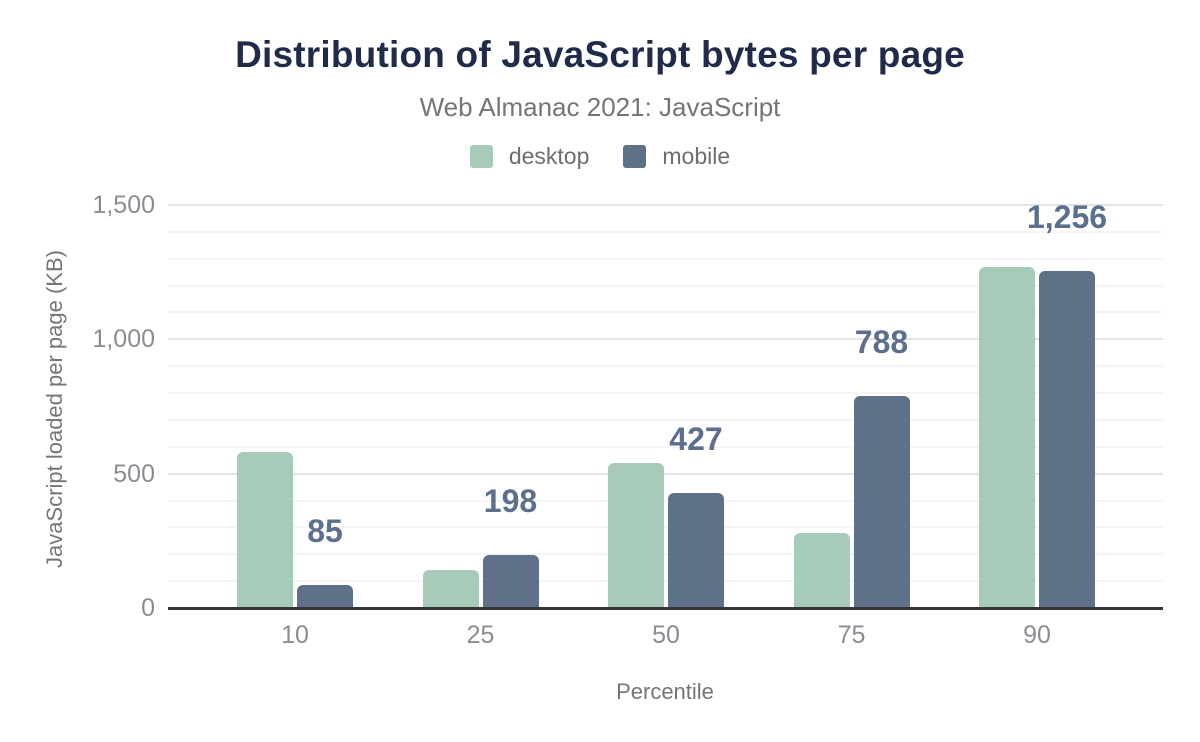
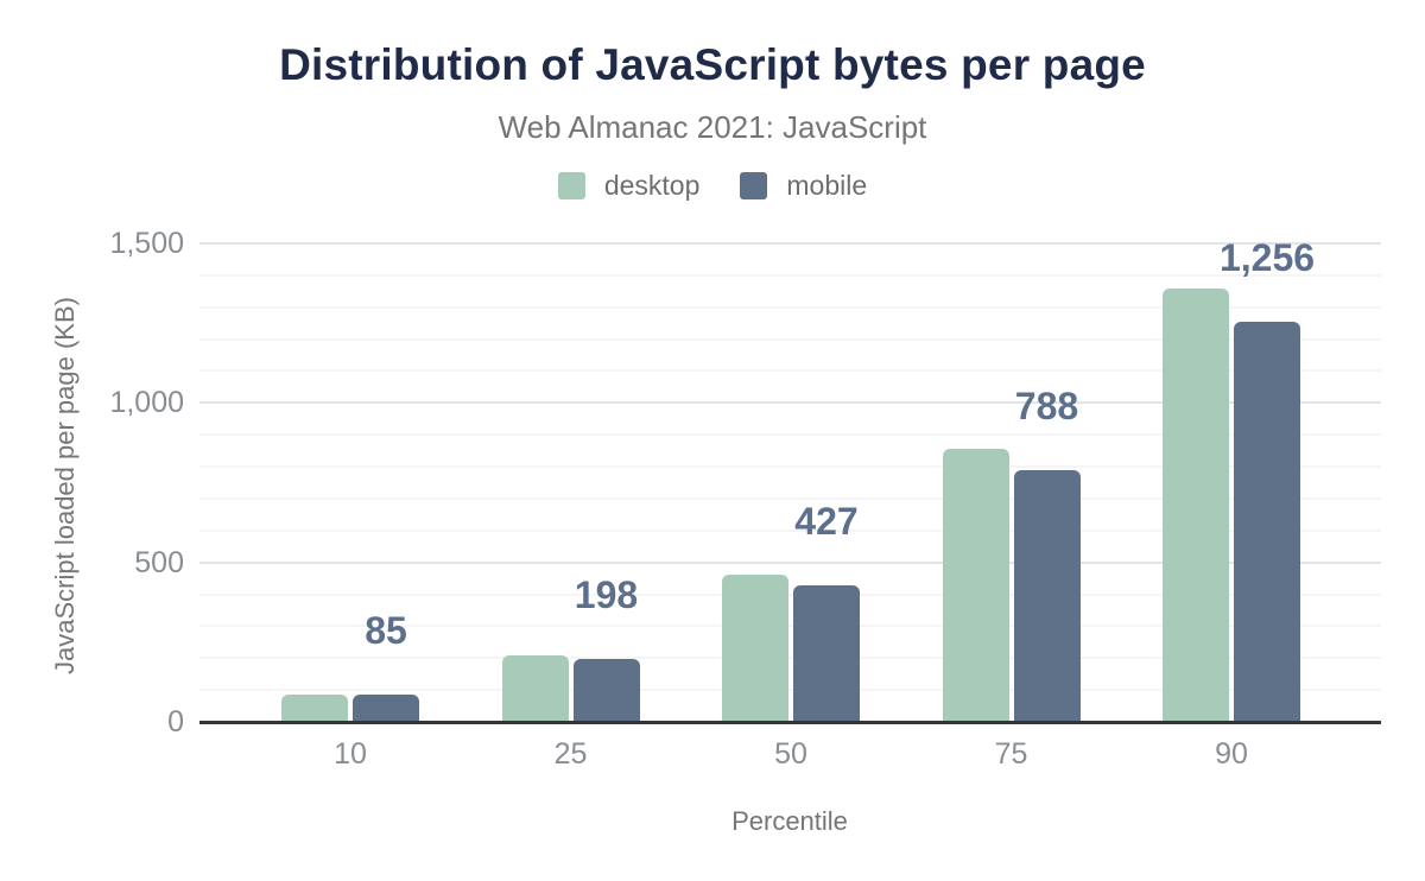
desktop/10: 580 -> 90
desktop/25: 140 -> 210
desktop/50: 540 -> 460
desktop/75: 280 -> 860
desktop/90: 1270 -> 1360
